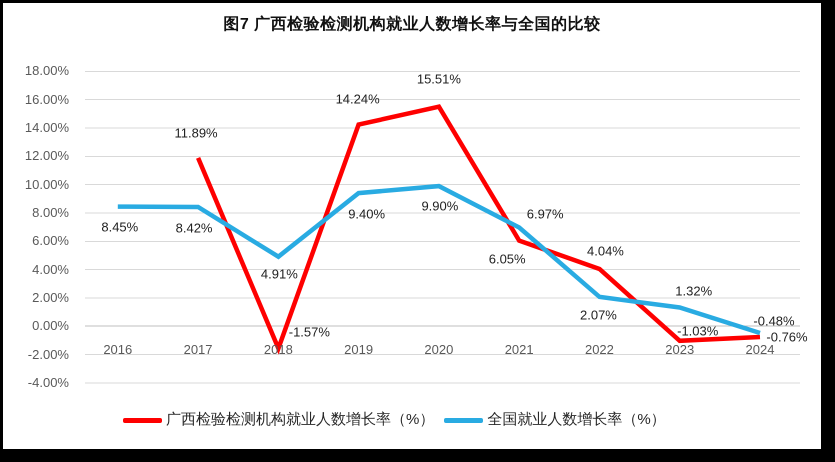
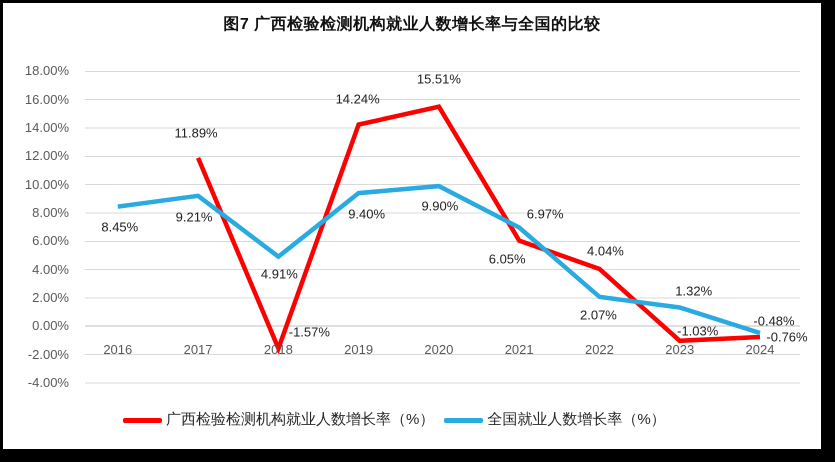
全国就业人数增长率（%）/2017: 8.42% -> 9.21%
